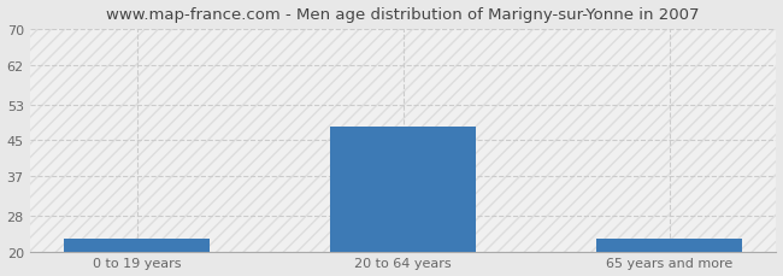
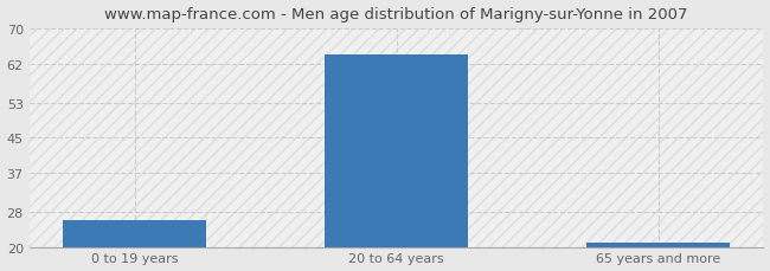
0 to 19 years: 23 -> 26
20 to 64 years: 48 -> 64
65 years and more: 23 -> 21
